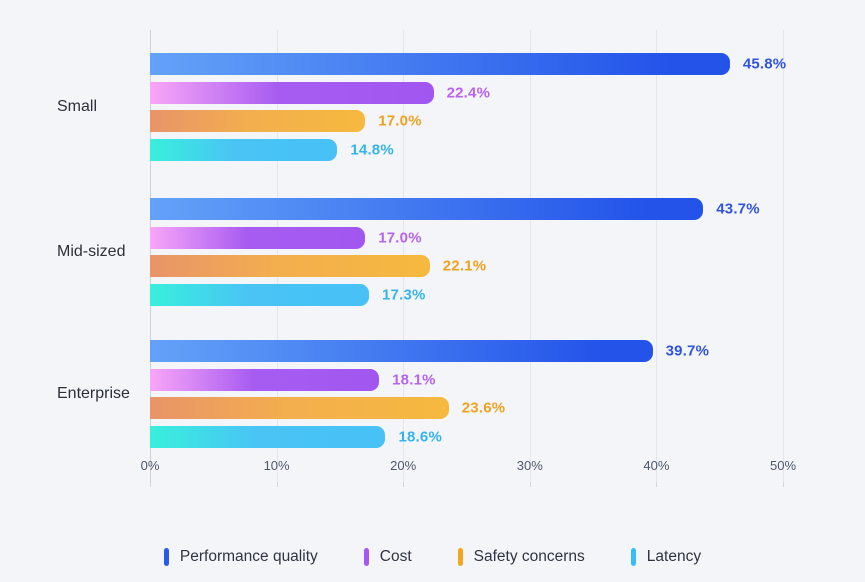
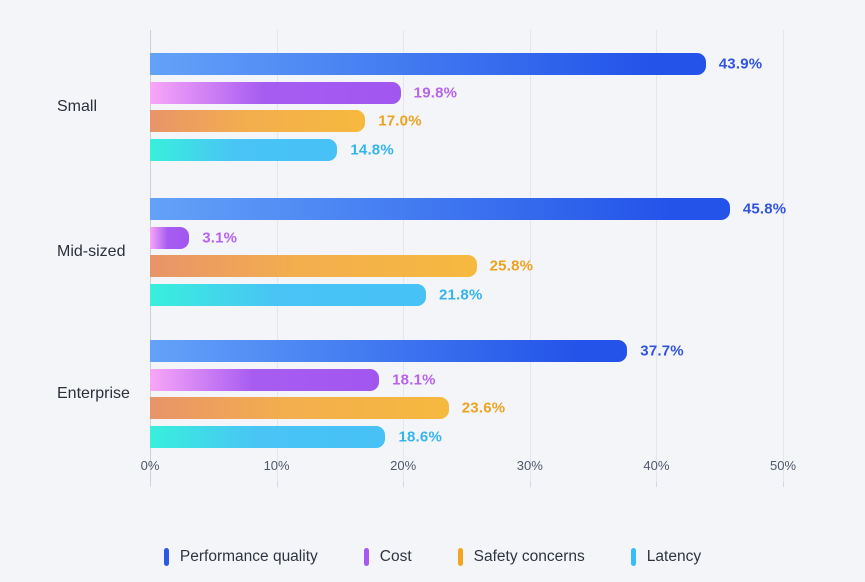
Performance quality/Small: 45.8% -> 43.9%
Cost/Small: 22.4% -> 19.8%
Performance quality/Mid-sized: 43.7% -> 45.8%
Cost/Mid-sized: 17.0% -> 3.1%
Safety concerns/Mid-sized: 22.1% -> 25.8%
Latency/Mid-sized: 17.3% -> 21.8%
Performance quality/Enterprise: 39.7% -> 37.7%
